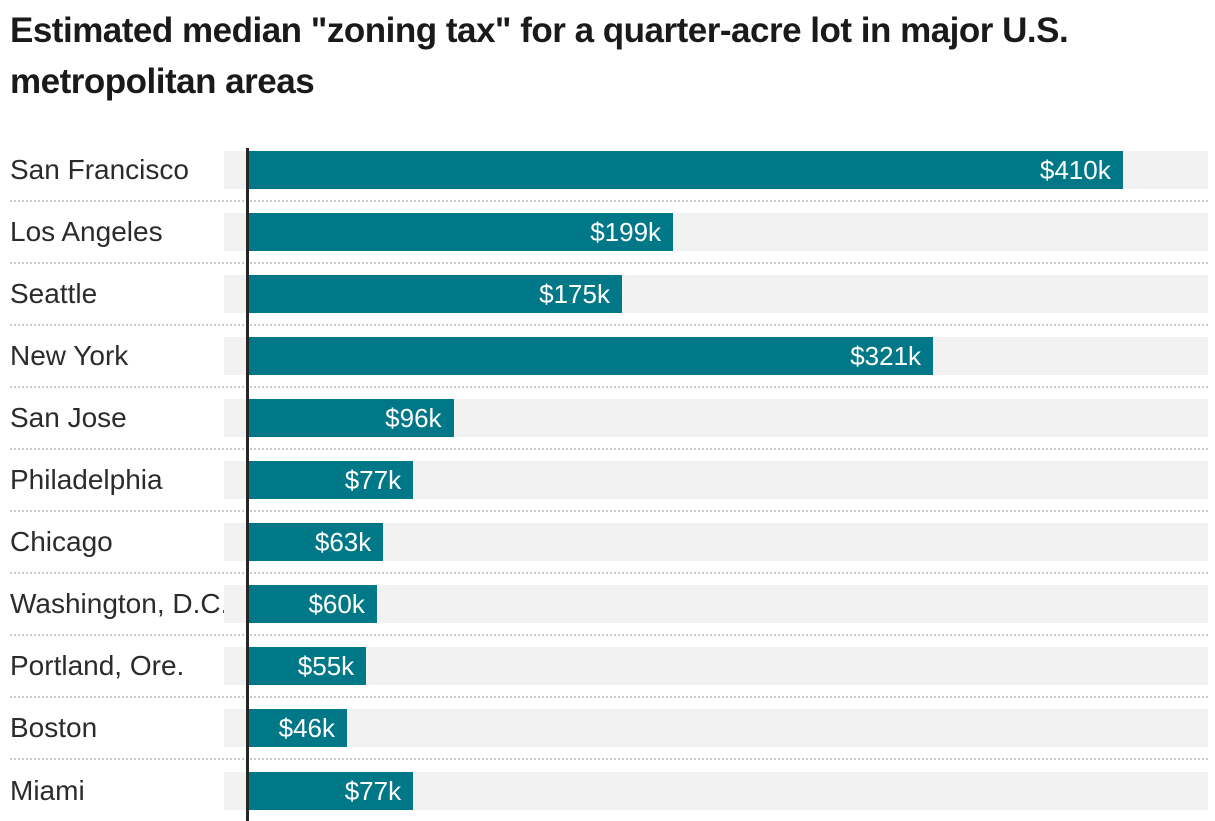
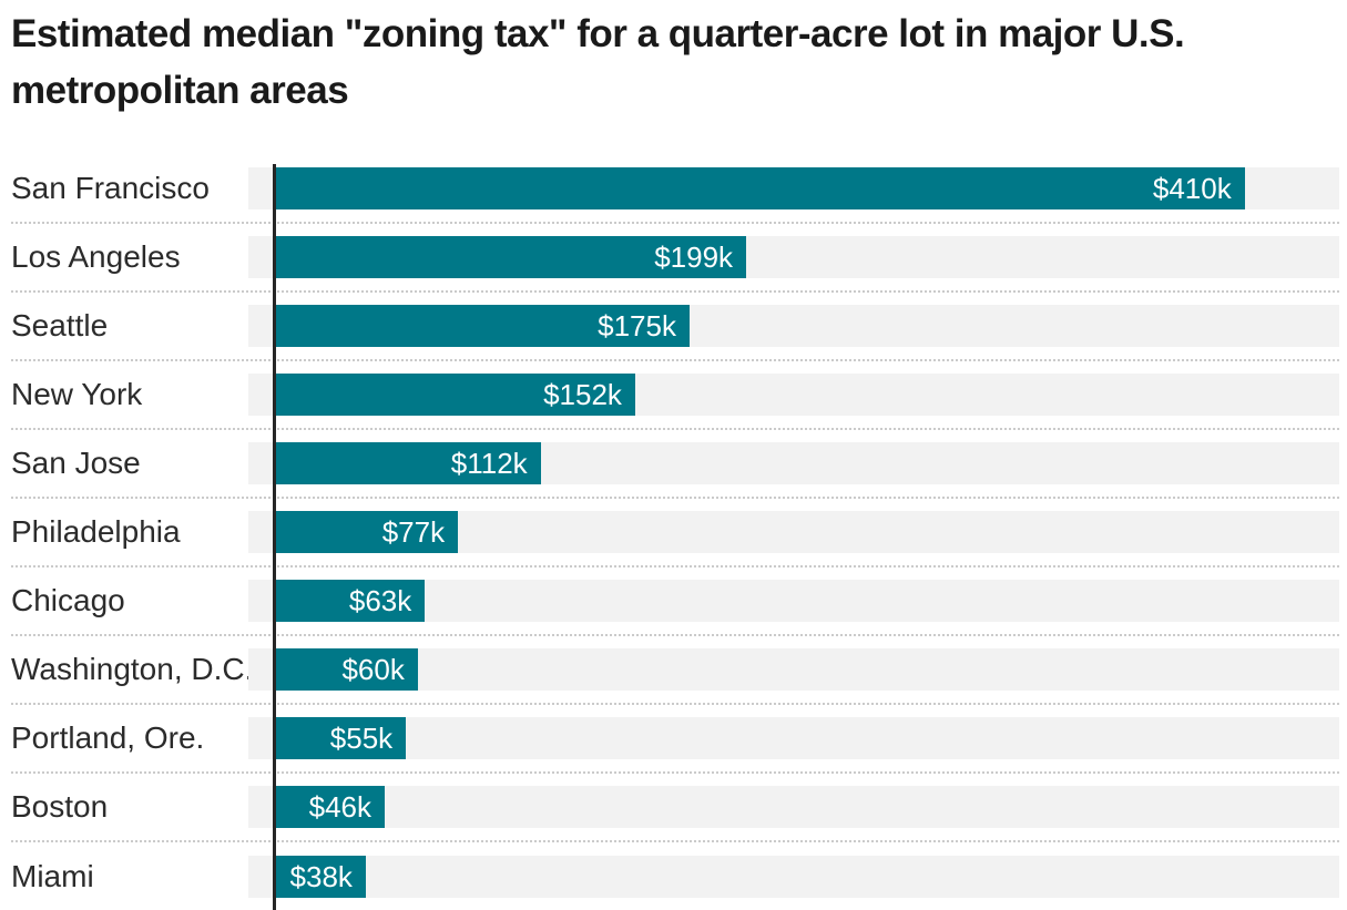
New York: $321k -> $152k
San Jose: $96k -> $112k
Miami: $77k -> $38k
